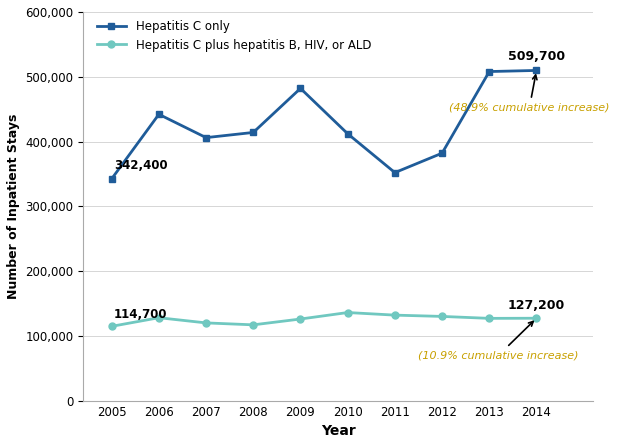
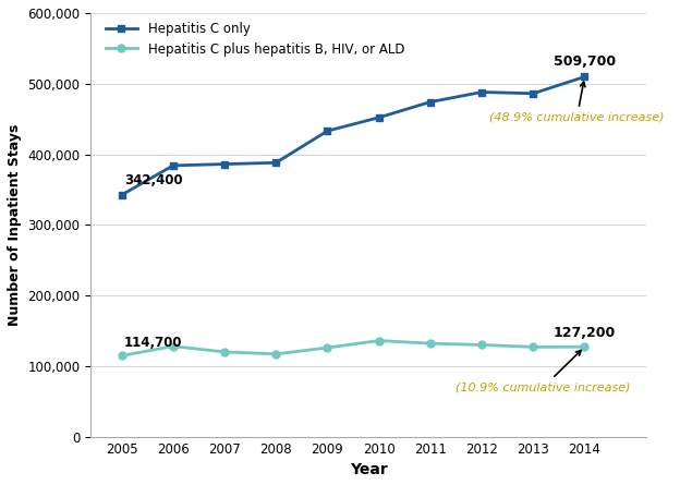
Hepatitis C only/2006: 442,000 -> 384,000
Hepatitis C only/2007: 406,000 -> 386,000
Hepatitis C only/2008: 414,000 -> 388,000
Hepatitis C only/2009: 482,000 -> 433,000
Hepatitis C only/2010: 412,000 -> 452,000
Hepatitis C only/2011: 352,000 -> 474,000
Hepatitis C only/2012: 382,000 -> 488,000
Hepatitis C only/2013: 508,000 -> 486,000
